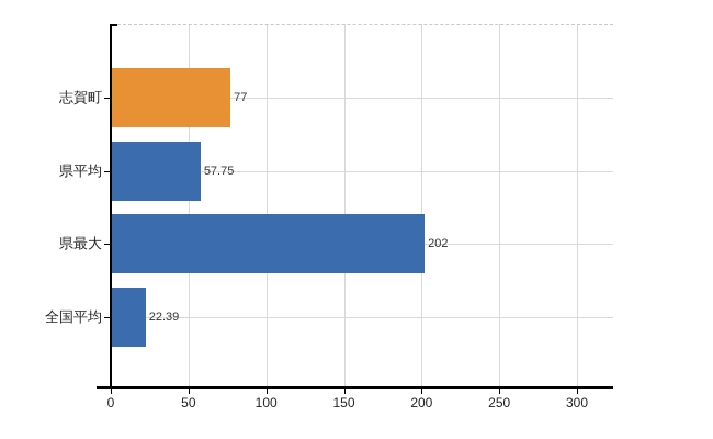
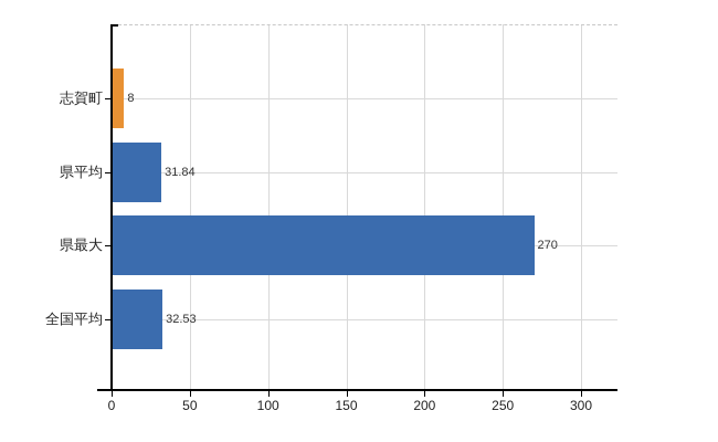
志賀町: 77 -> 8
県平均: 57.75 -> 31.84
県最大: 202 -> 270
全国平均: 22.39 -> 32.53
